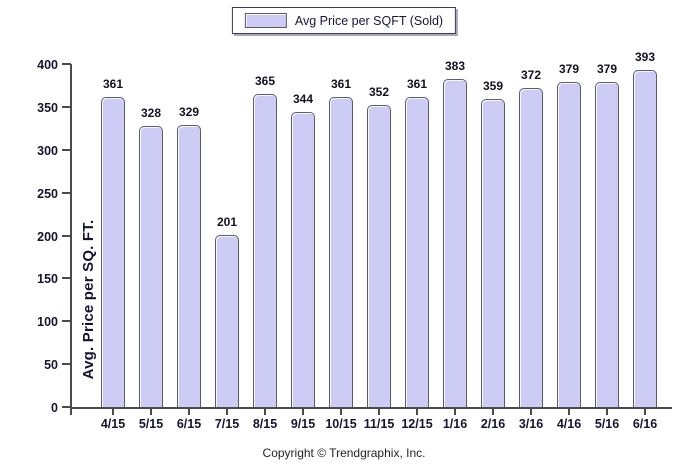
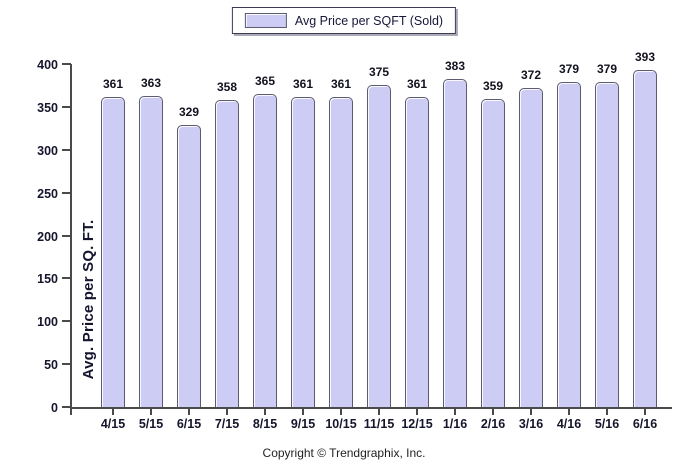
5/15: 328 -> 363
7/15: 201 -> 358
9/15: 344 -> 361
11/15: 352 -> 375
